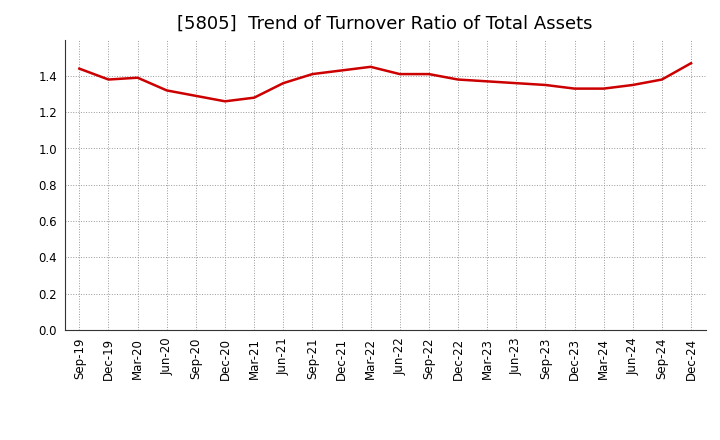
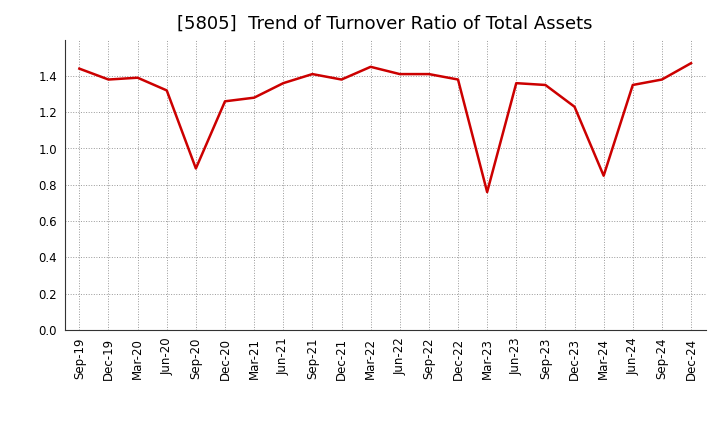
Sep-20: 1.29 -> 0.89
Dec-21: 1.43 -> 1.38
Mar-23: 1.37 -> 0.76
Dec-23: 1.33 -> 1.23
Mar-24: 1.33 -> 0.85
